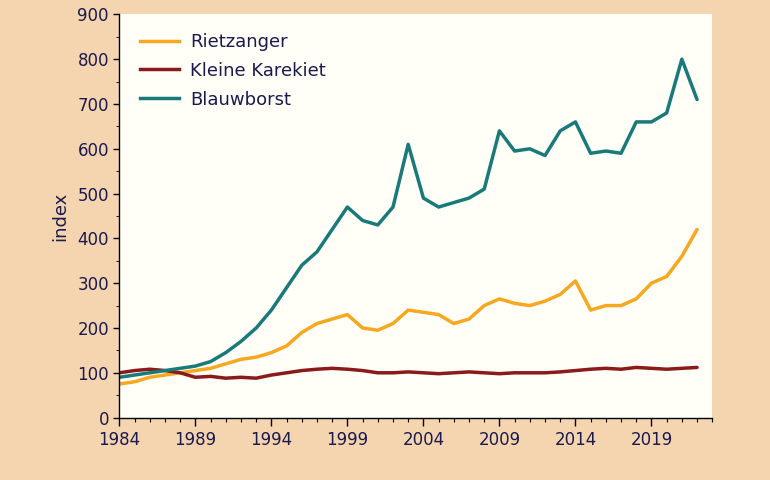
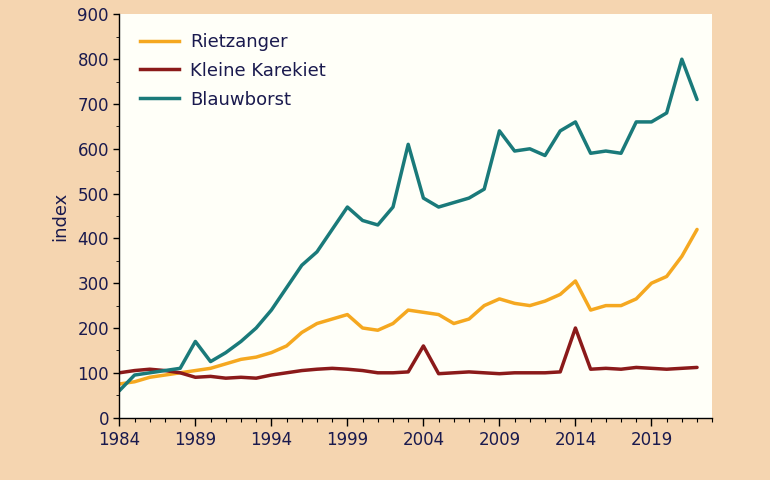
Blauwborst/1984: 90 -> 60
Blauwborst/1989: 115 -> 170
Kleine Karekiet/2004: 100 -> 160
Kleine Karekiet/2014: 105 -> 200
